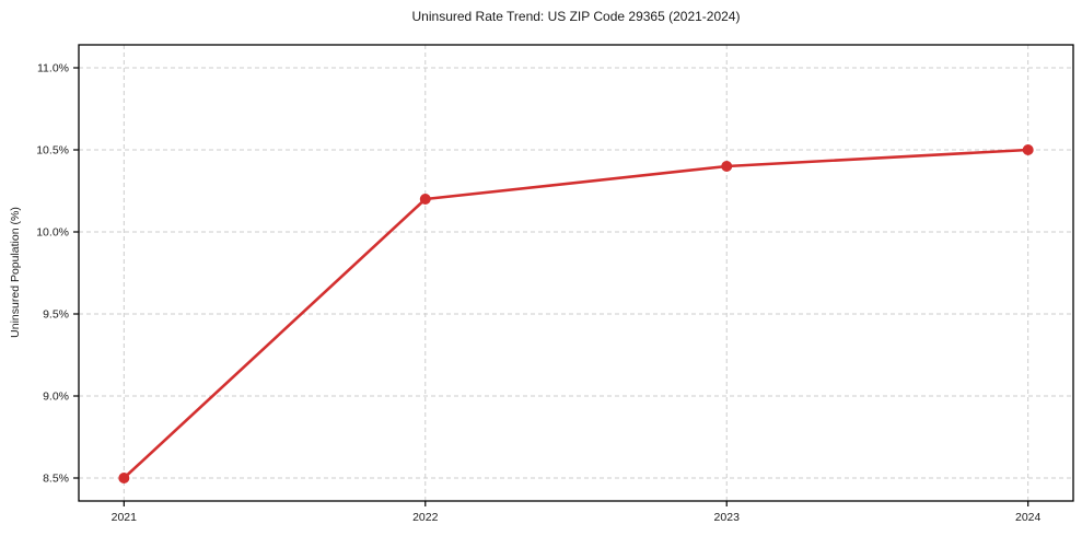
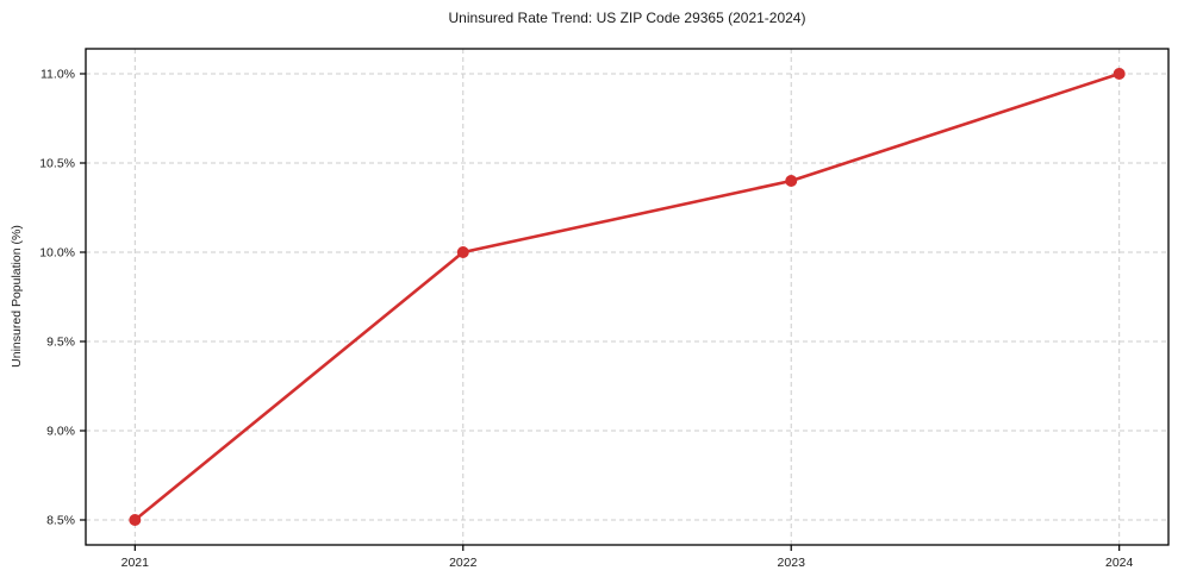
2022: 10.2% -> 10.0%
2024: 10.5% -> 11.0%
